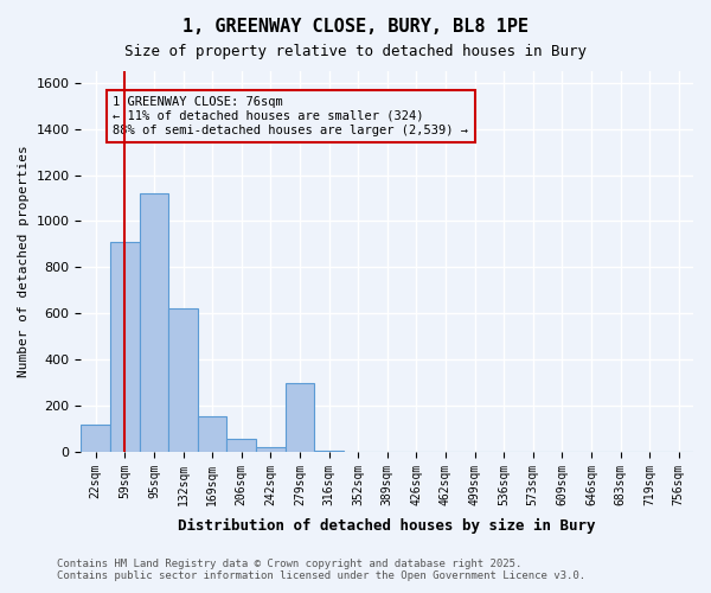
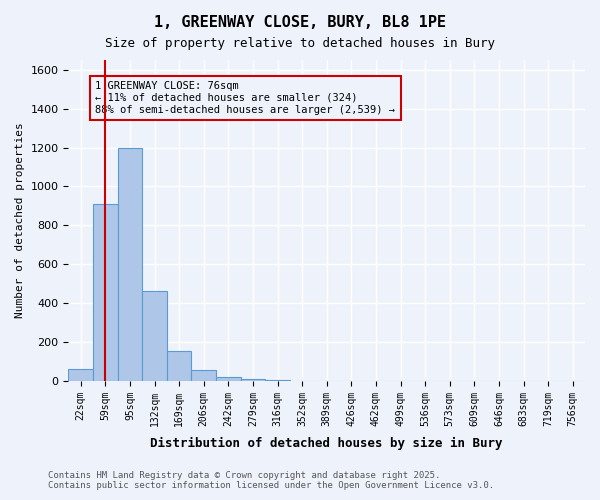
22sqm: 120 -> 60
95sqm: 1120 -> 1200
132sqm: 620 -> 460
279sqm: 300 -> 10
